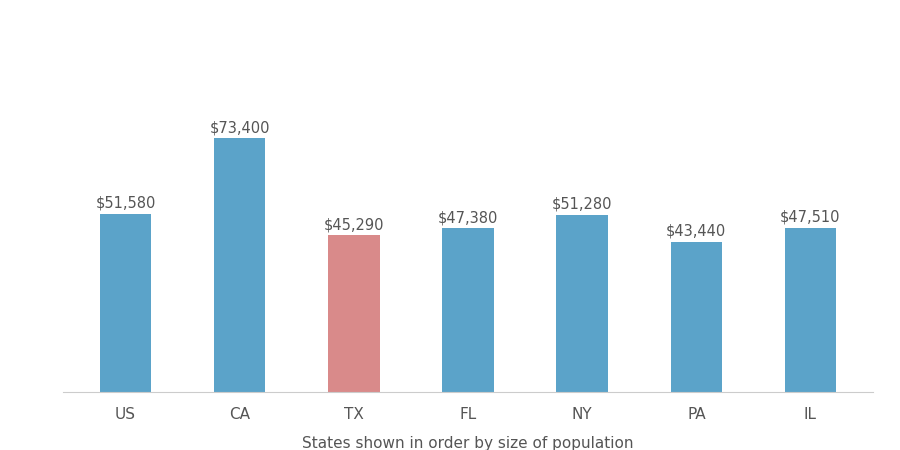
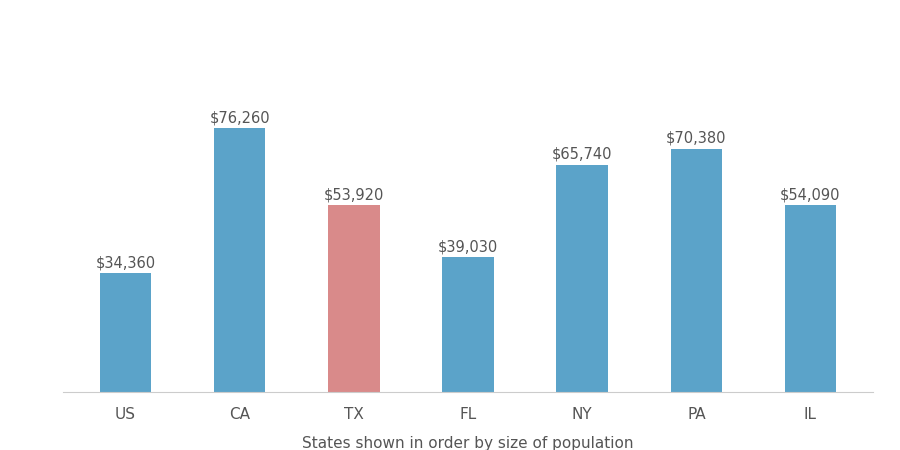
US: $51,580 -> $34,360
CA: $73,400 -> $76,260
TX: $45,290 -> $53,920
FL: $47,380 -> $39,030
NY: $51,280 -> $65,740
PA: $43,440 -> $70,380
IL: $47,510 -> $54,090
